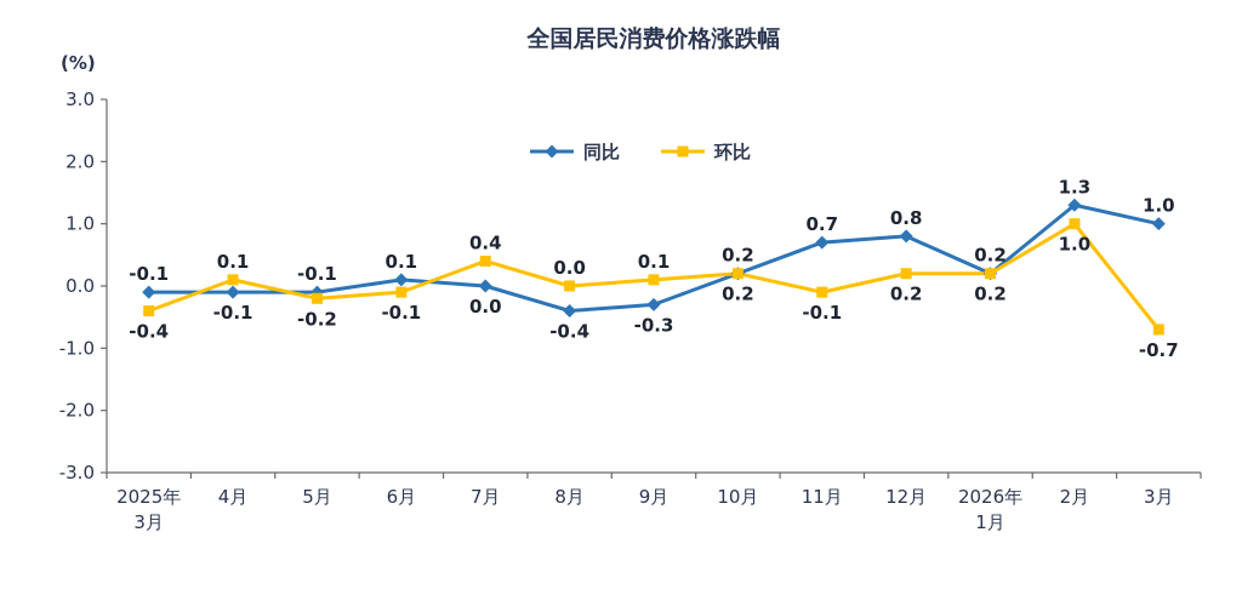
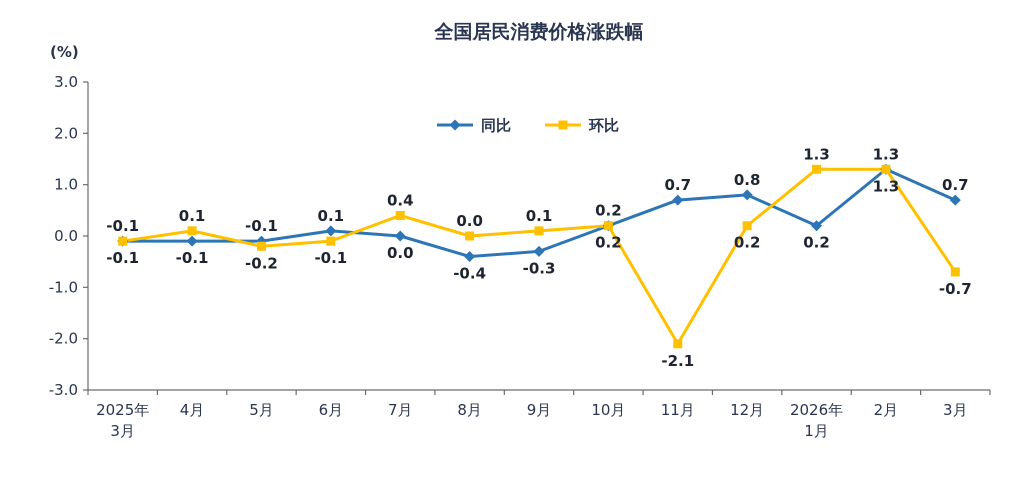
环比/2025年 3月: -0.4 -> -0.1
环比/11月: -0.1 -> -2.1
环比/2026年 1月: 0.2 -> 1.3
环比/2月: 1.0 -> 1.3
同比/3月: 1.0 -> 0.7
